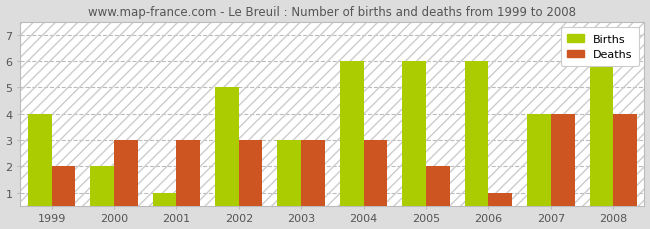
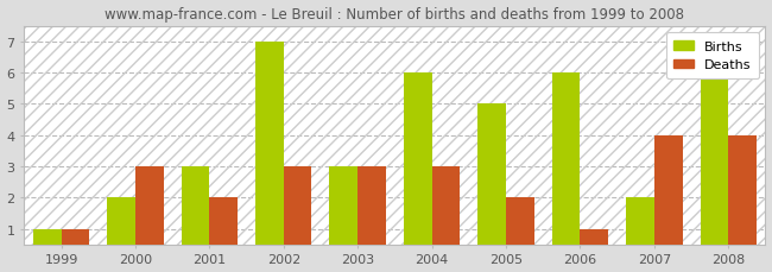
Births/1999: 4 -> 1
Deaths/1999: 2 -> 1
Births/2001: 1 -> 3
Deaths/2001: 3 -> 2
Births/2002: 5 -> 7
Births/2005: 6 -> 5
Births/2007: 4 -> 2
